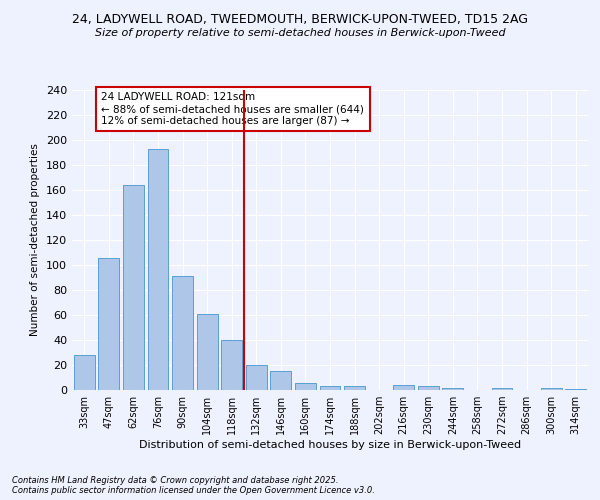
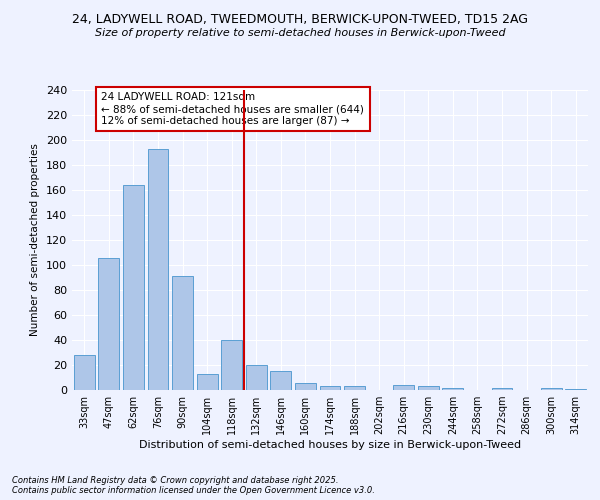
104sqm: 61 -> 13
